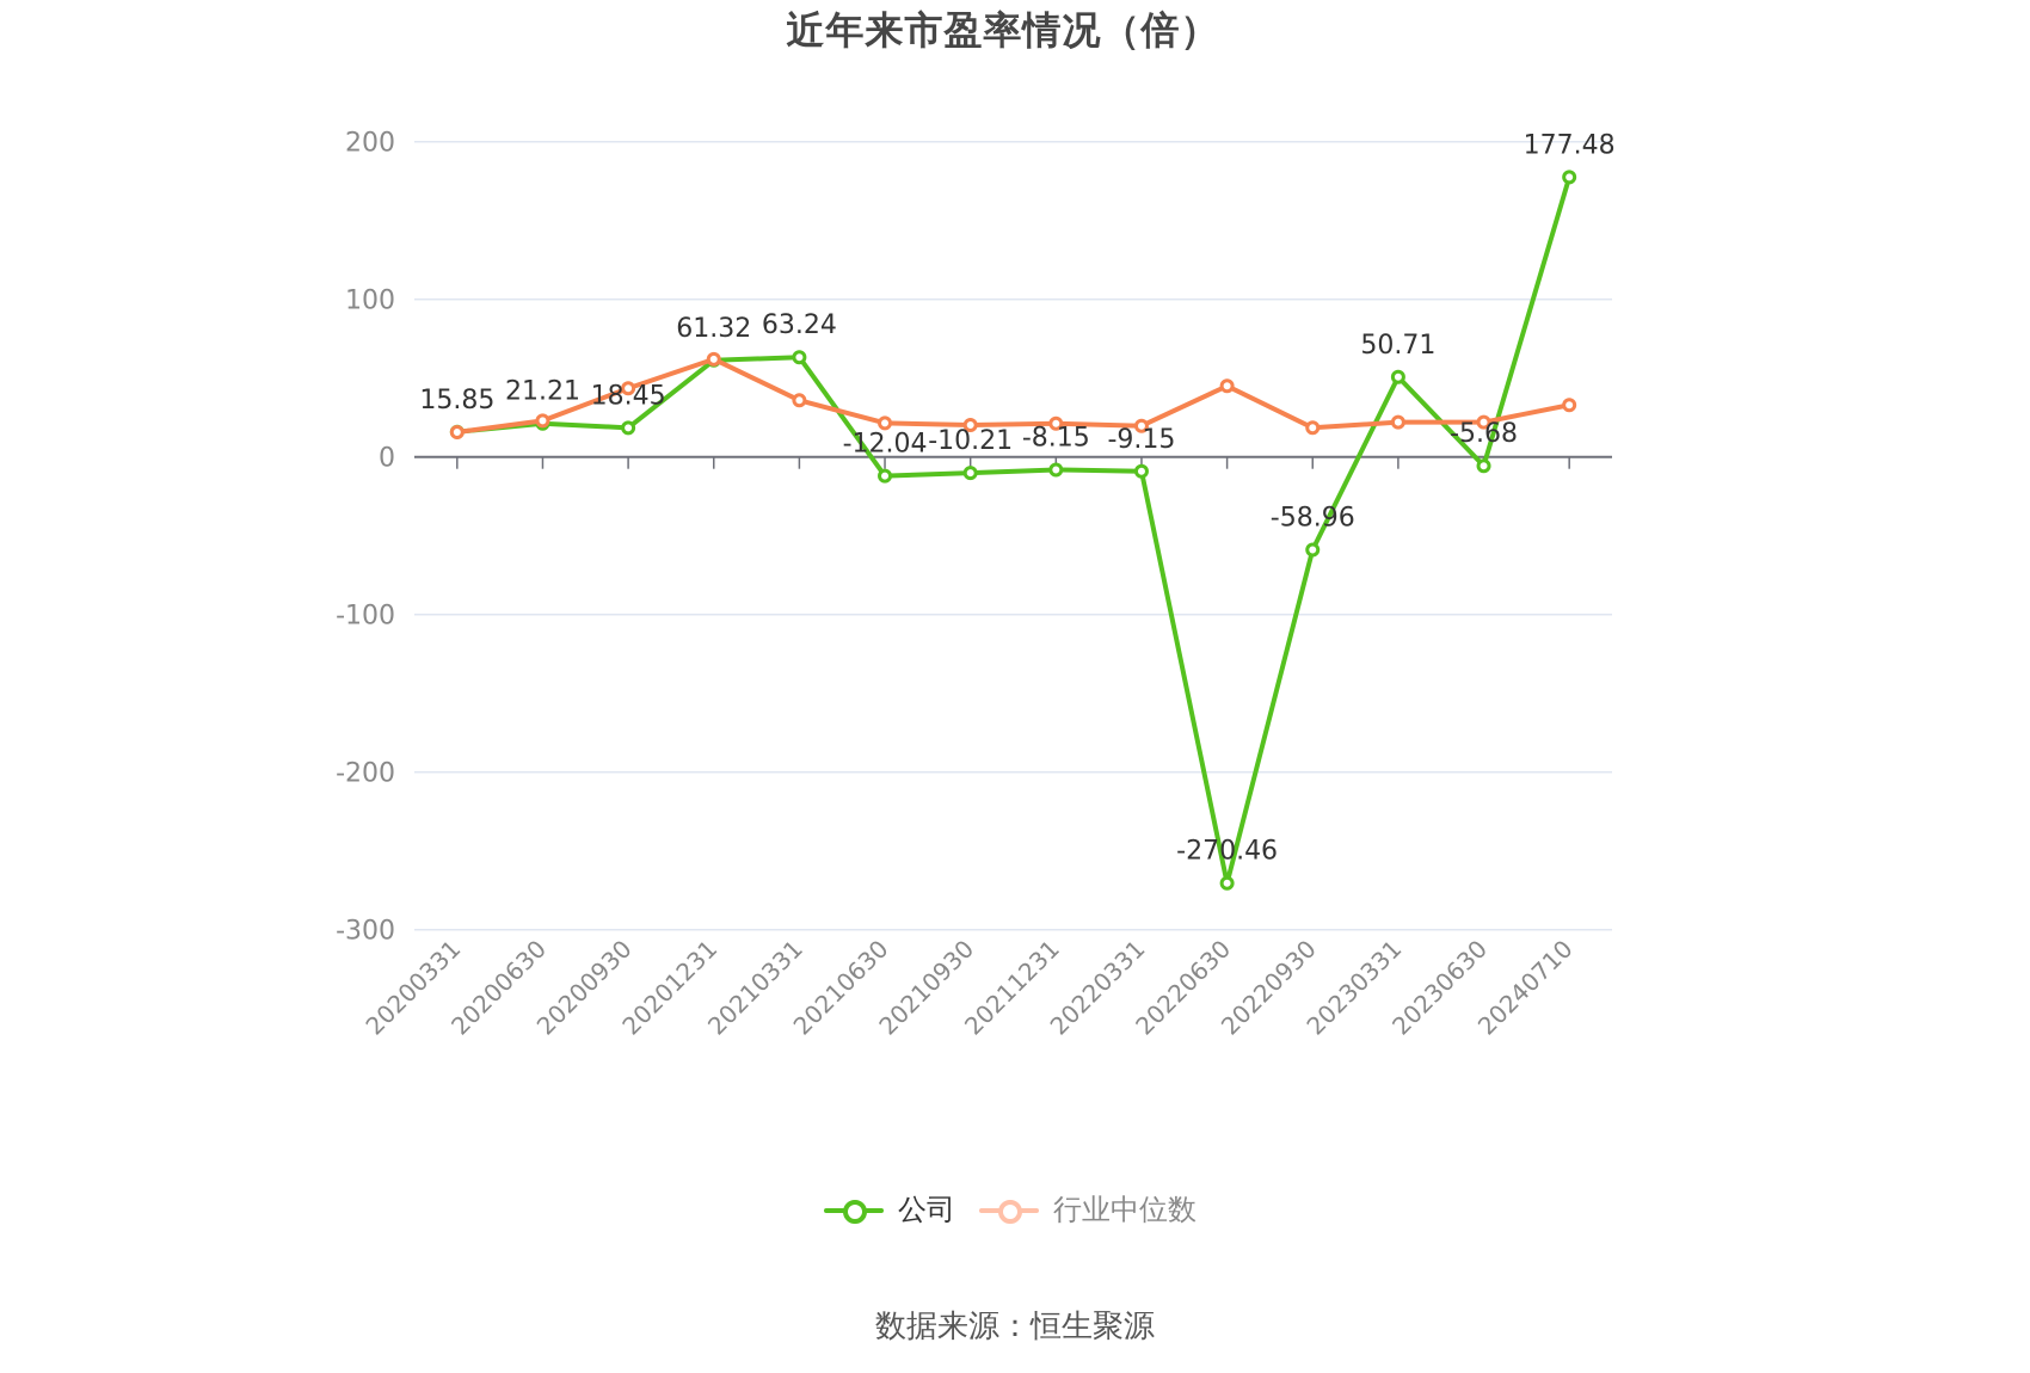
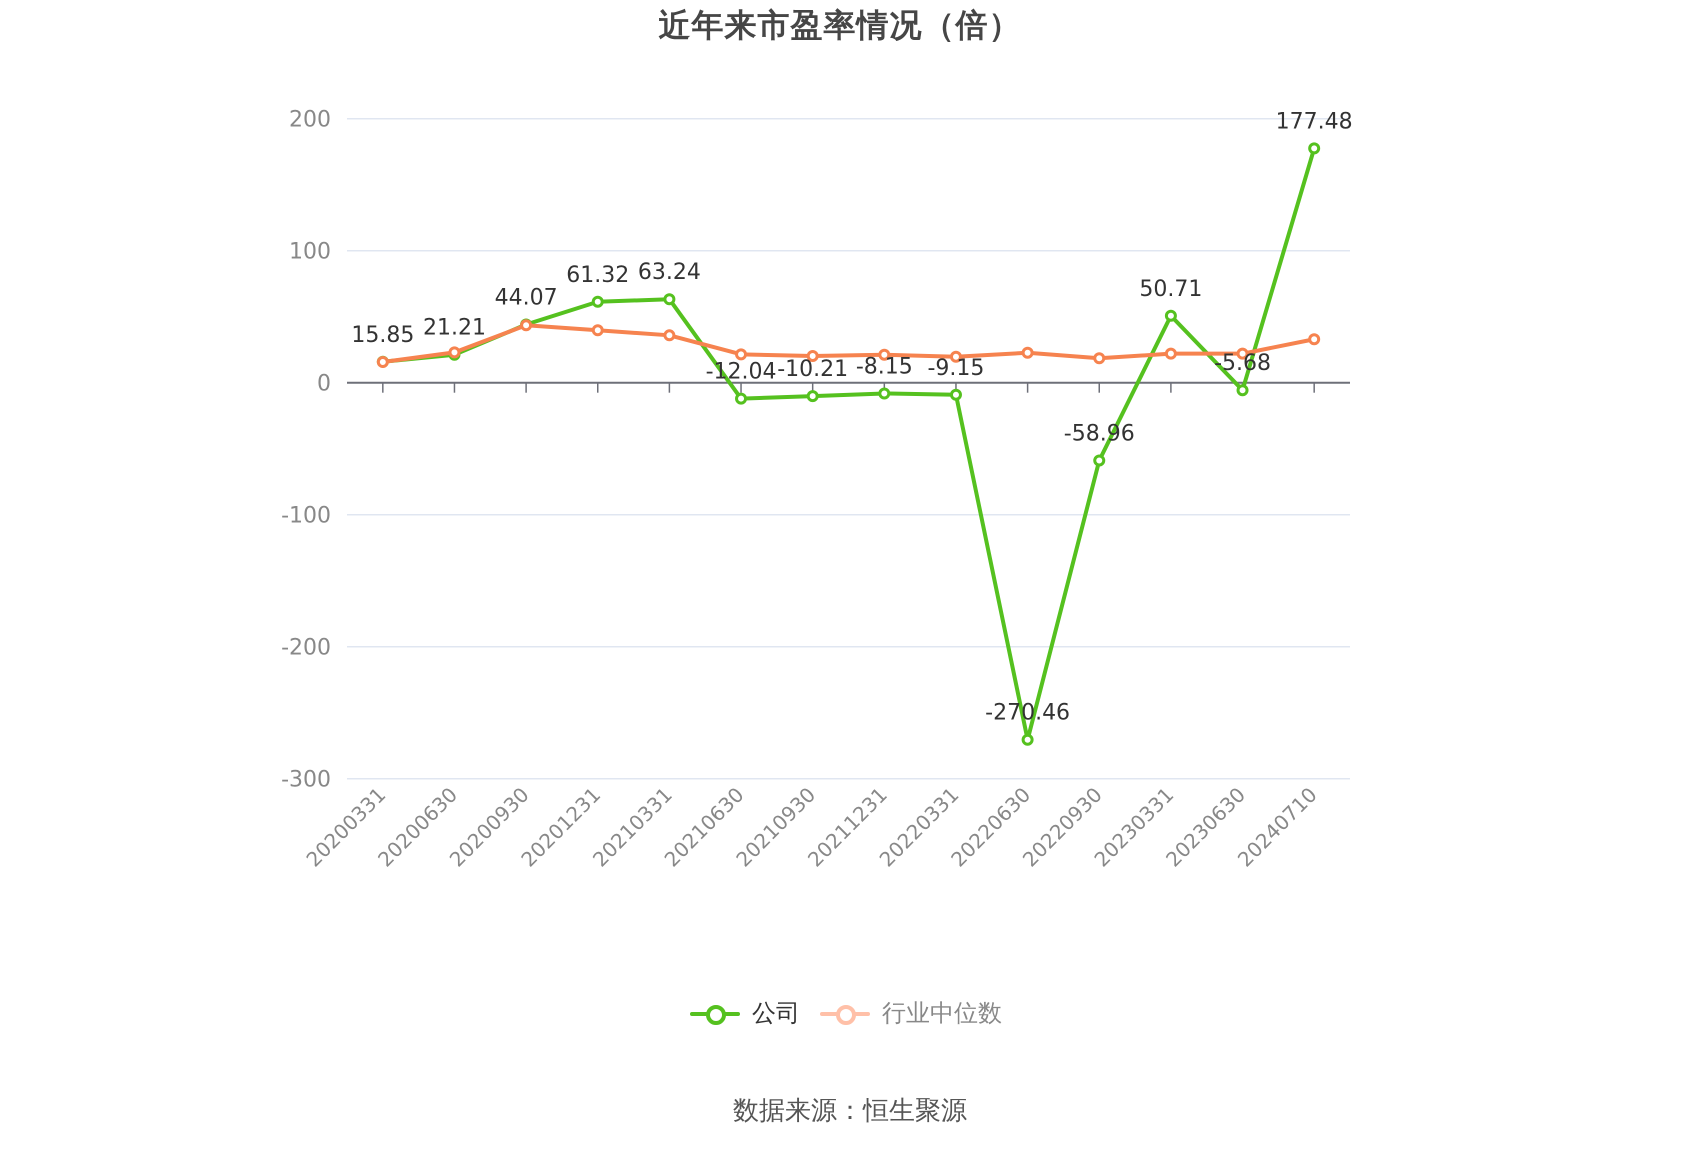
公司/20200930: 18.45 -> 44.07
行业中位数/20201231: 62 -> 40
行业中位数/20220630: 45 -> 23
